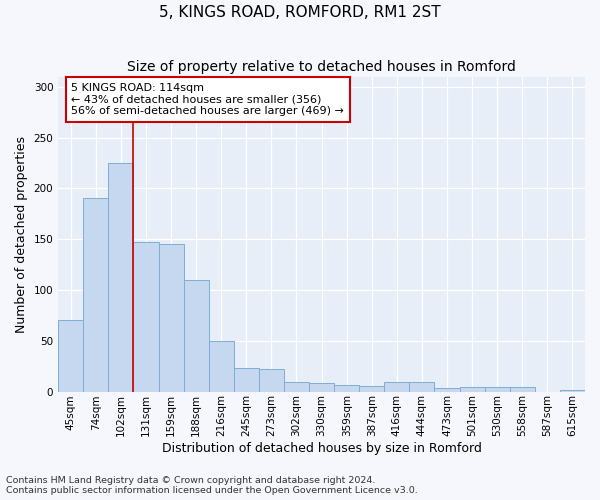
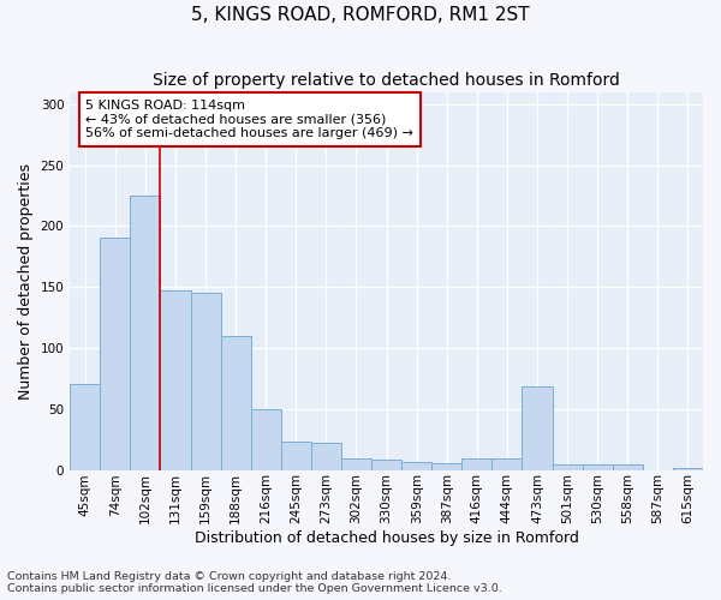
473sqm: 3 -> 68
